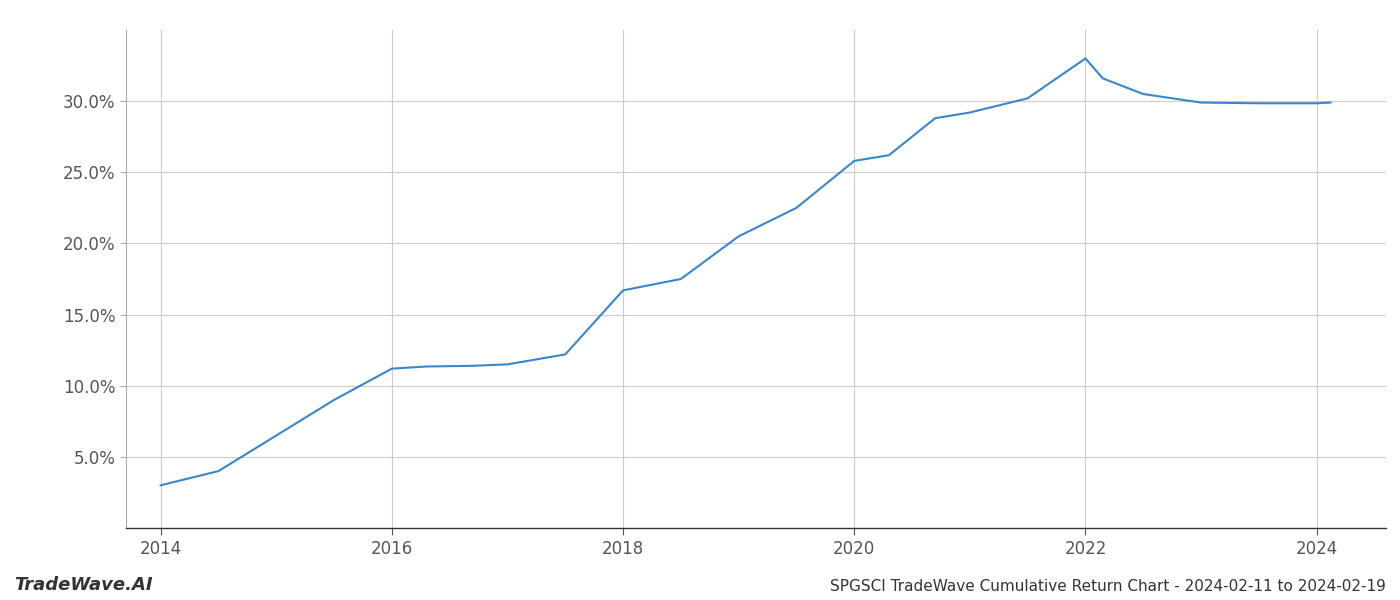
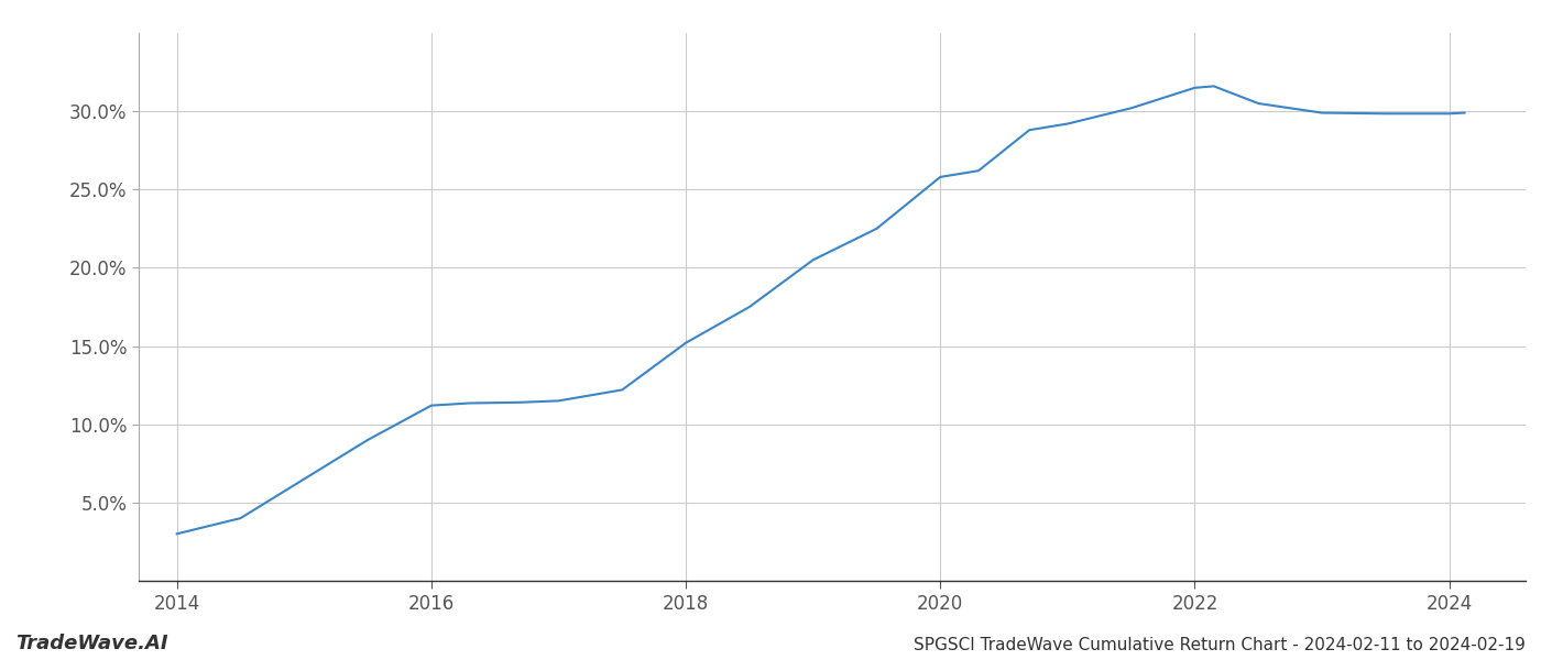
2018: 16.7% -> 15.2%
2022: 33.0% -> 31.5%
